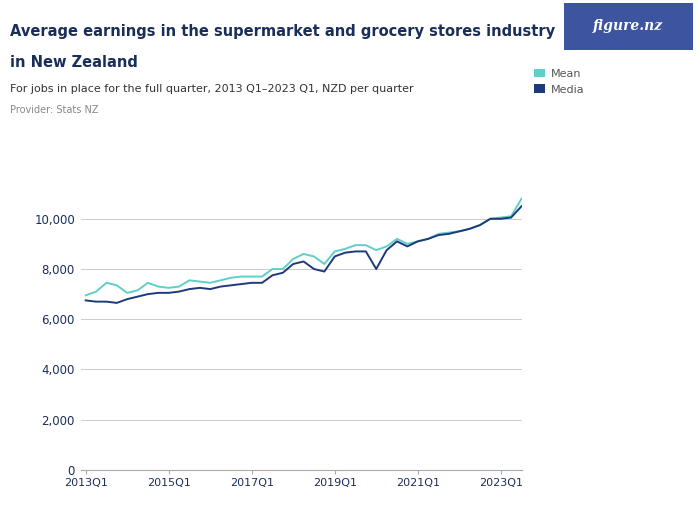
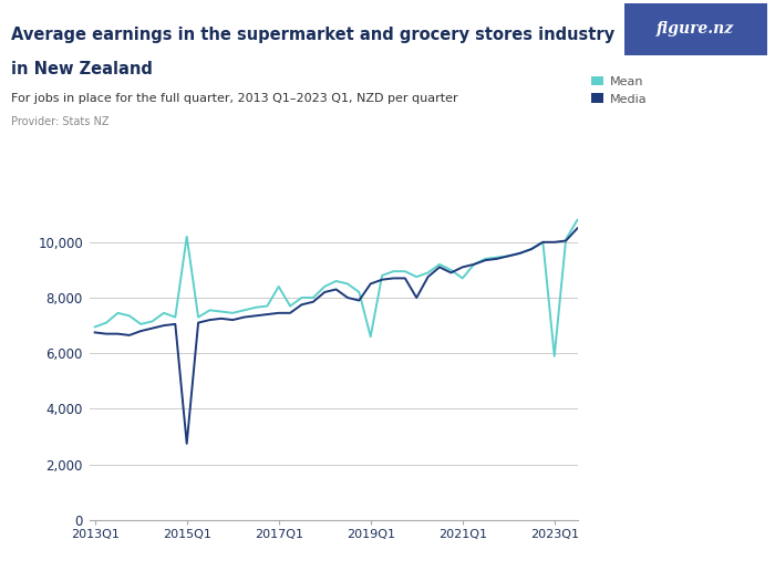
Mean/2015Q1: 7,250 -> 10,200
Media/2015Q1: 7,050 -> 2,750
Mean/2017Q1: 7,700 -> 8,400
Mean/2019Q1: 8,700 -> 6,600
Mean/2021Q1: 9,100 -> 8,700
Mean/2023Q1: 10,050 -> 5,900
